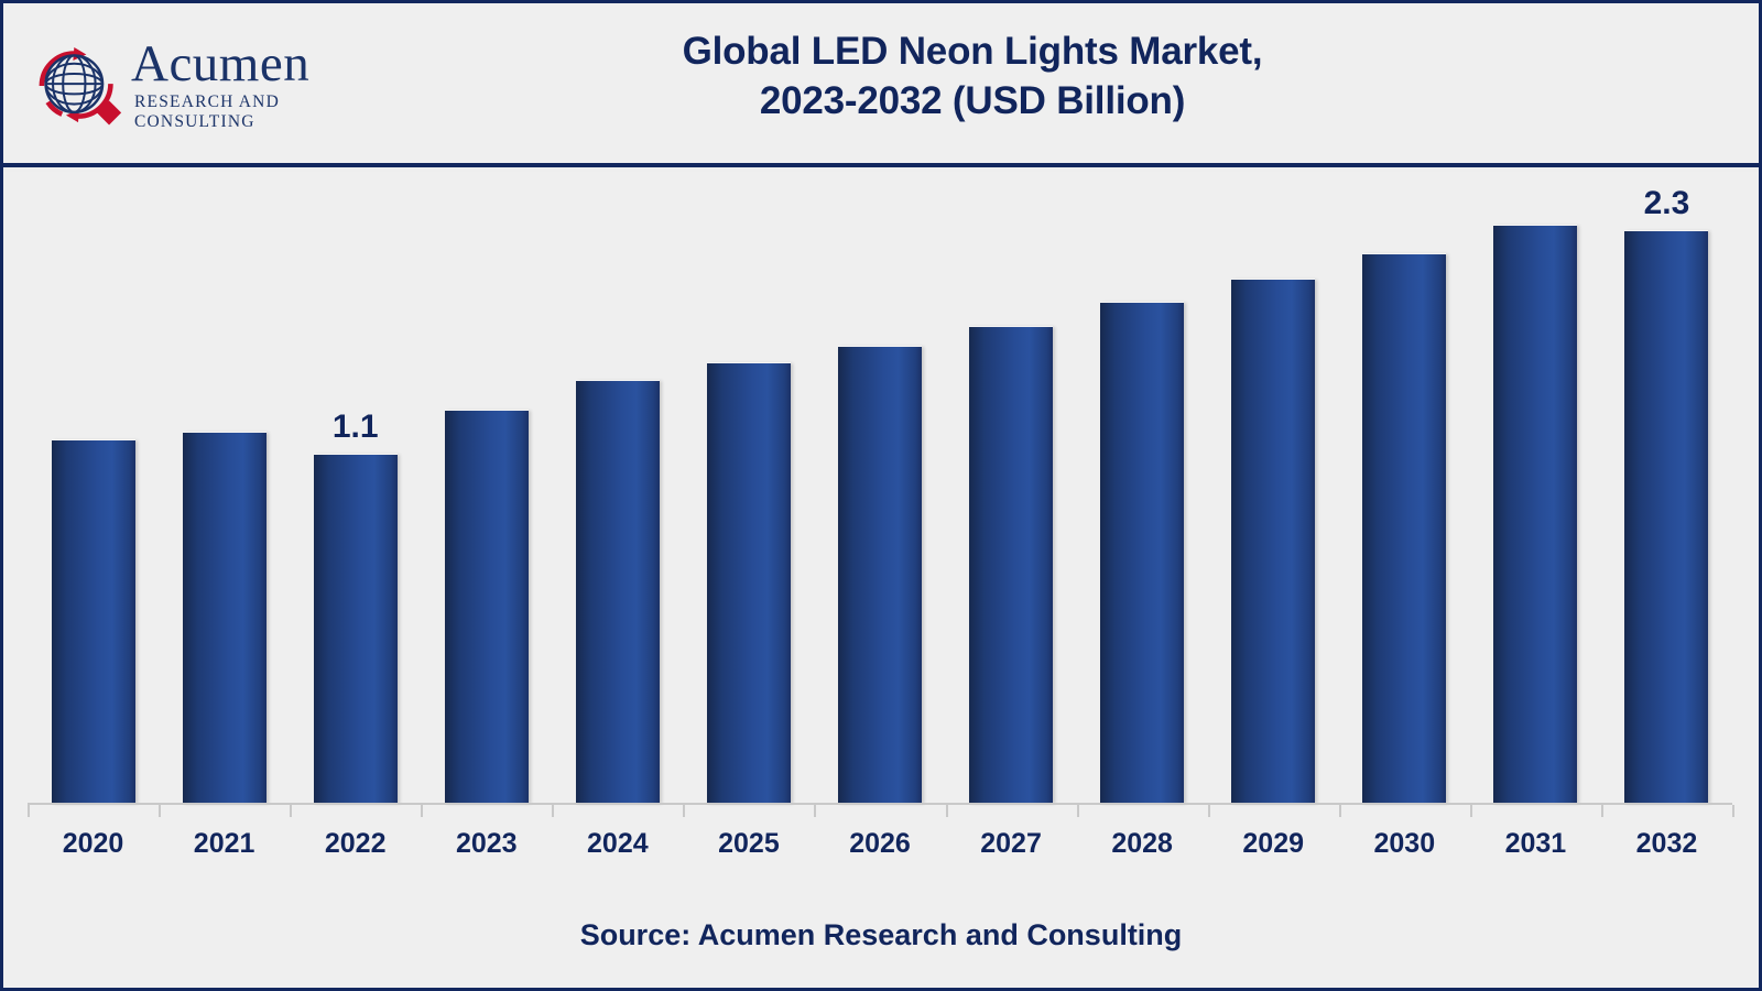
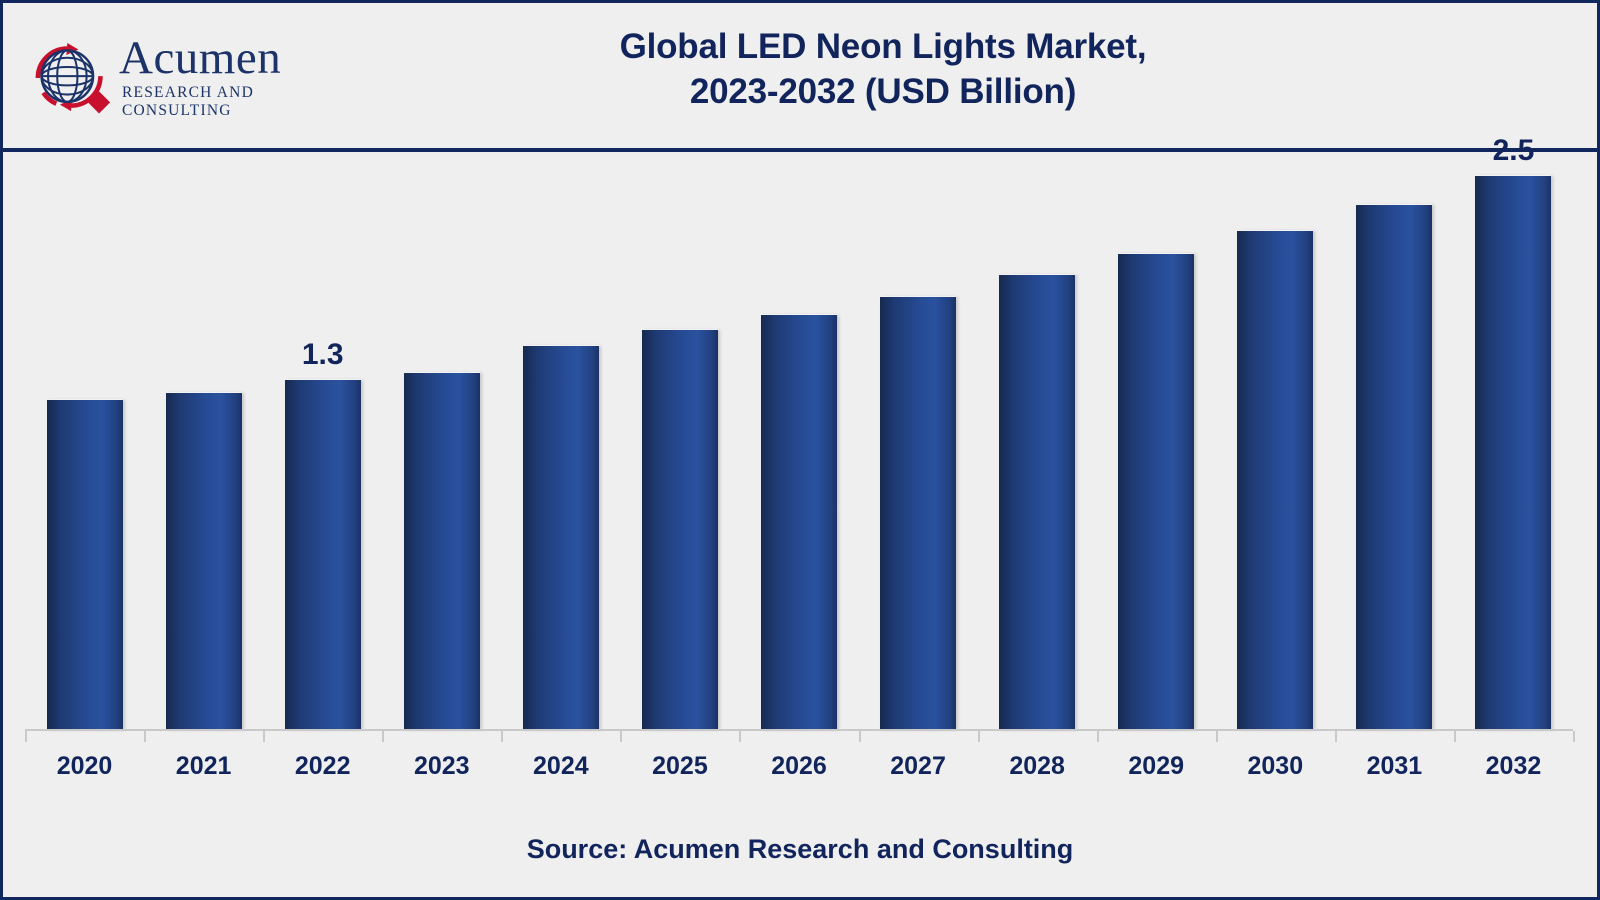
2022: 1.1 -> 1.3
2032: 2.3 -> 2.5
